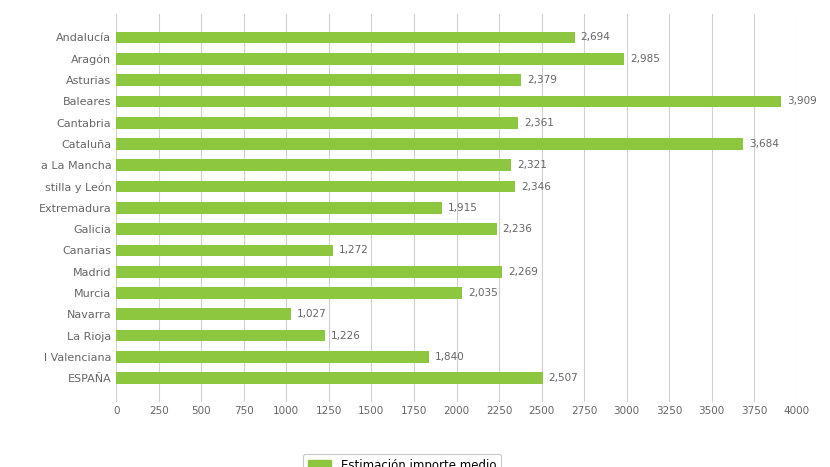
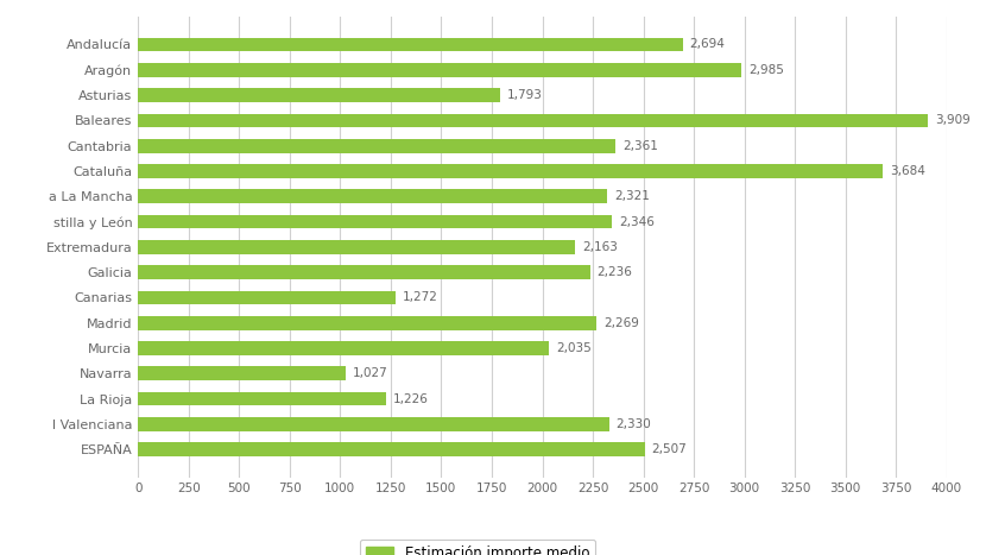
Asturias: 2,379 -> 1,793
Extremadura: 1,915 -> 2,163
l Valenciana: 1,840 -> 2,330
